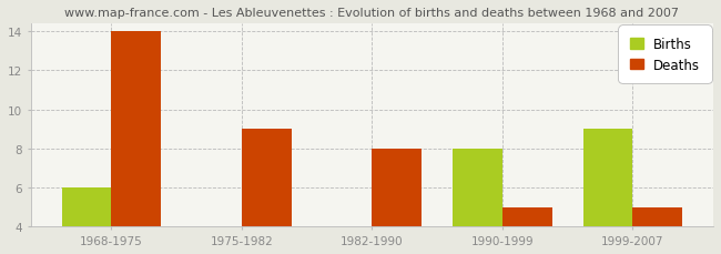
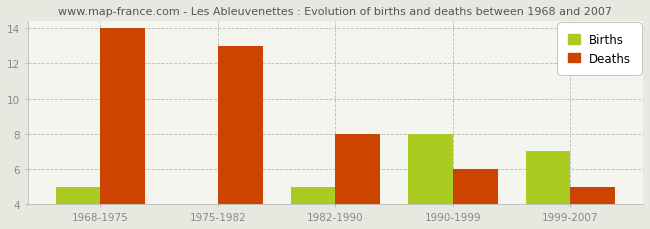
Births/1968-1975: 6 -> 5
Deaths/1975-1982: 9 -> 13
Births/1982-1990: 4 -> 5
Deaths/1990-1999: 5 -> 6
Births/1999-2007: 9 -> 7
